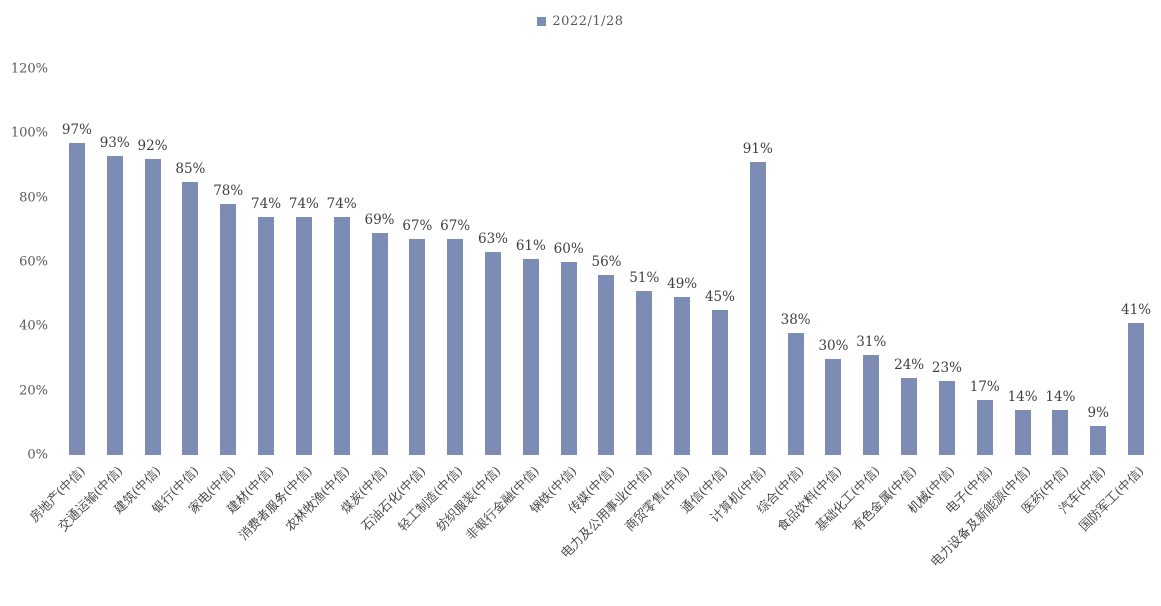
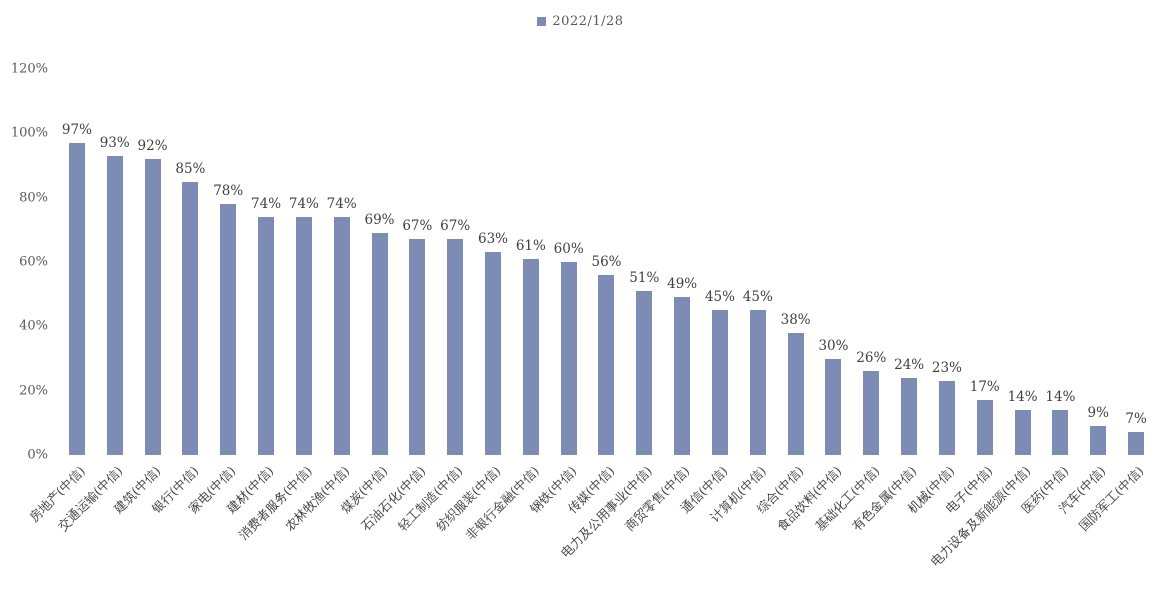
计算机(中信): 91% -> 45%
基础化工(中信): 31% -> 26%
国防军工(中信): 41% -> 7%
